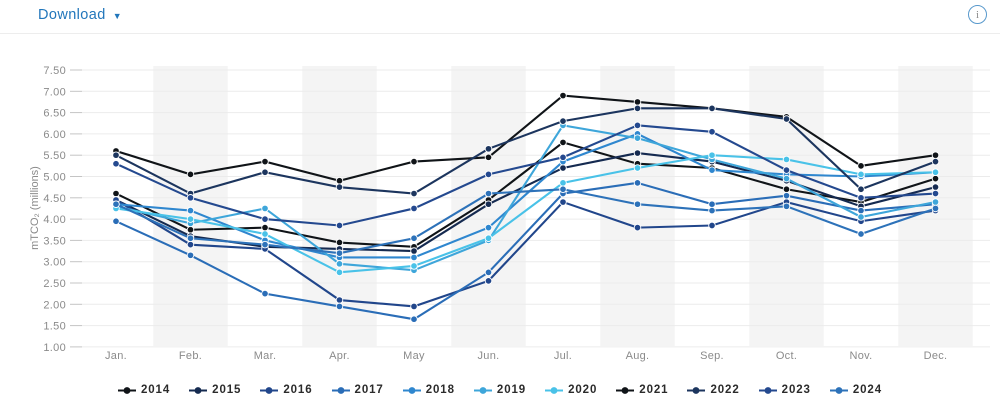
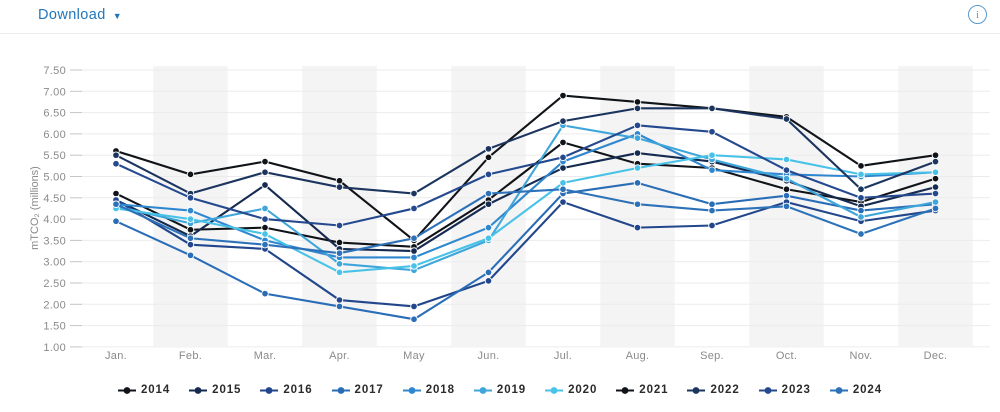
2015/Mar.: 3.4 -> 4.8
2021/May: 5.3 -> 3.5
